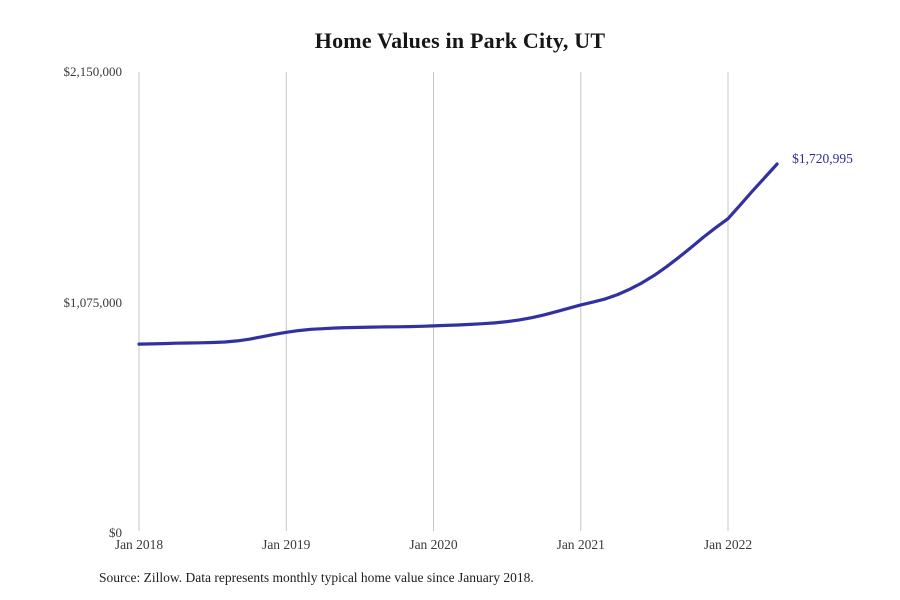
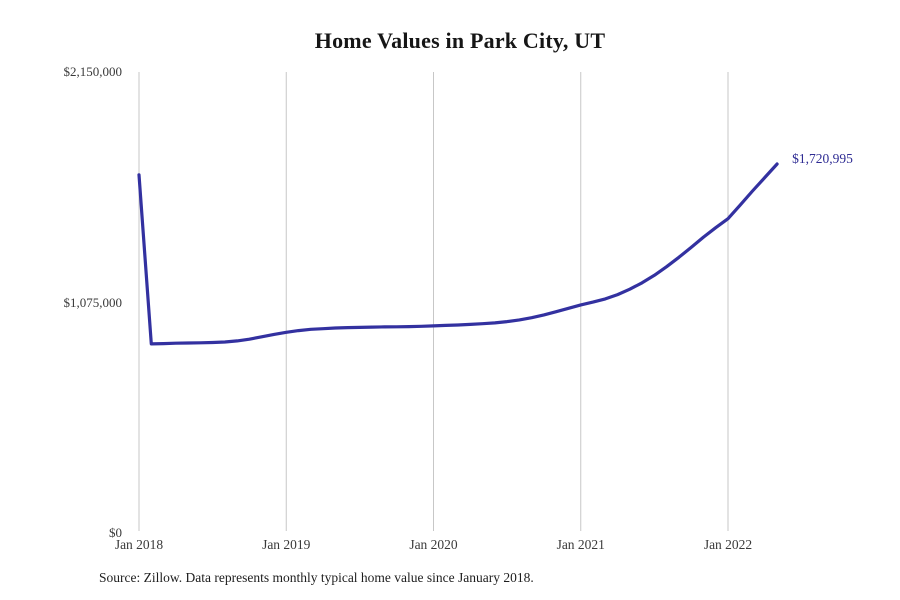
Jan 2018: $880000 -> $1670000
